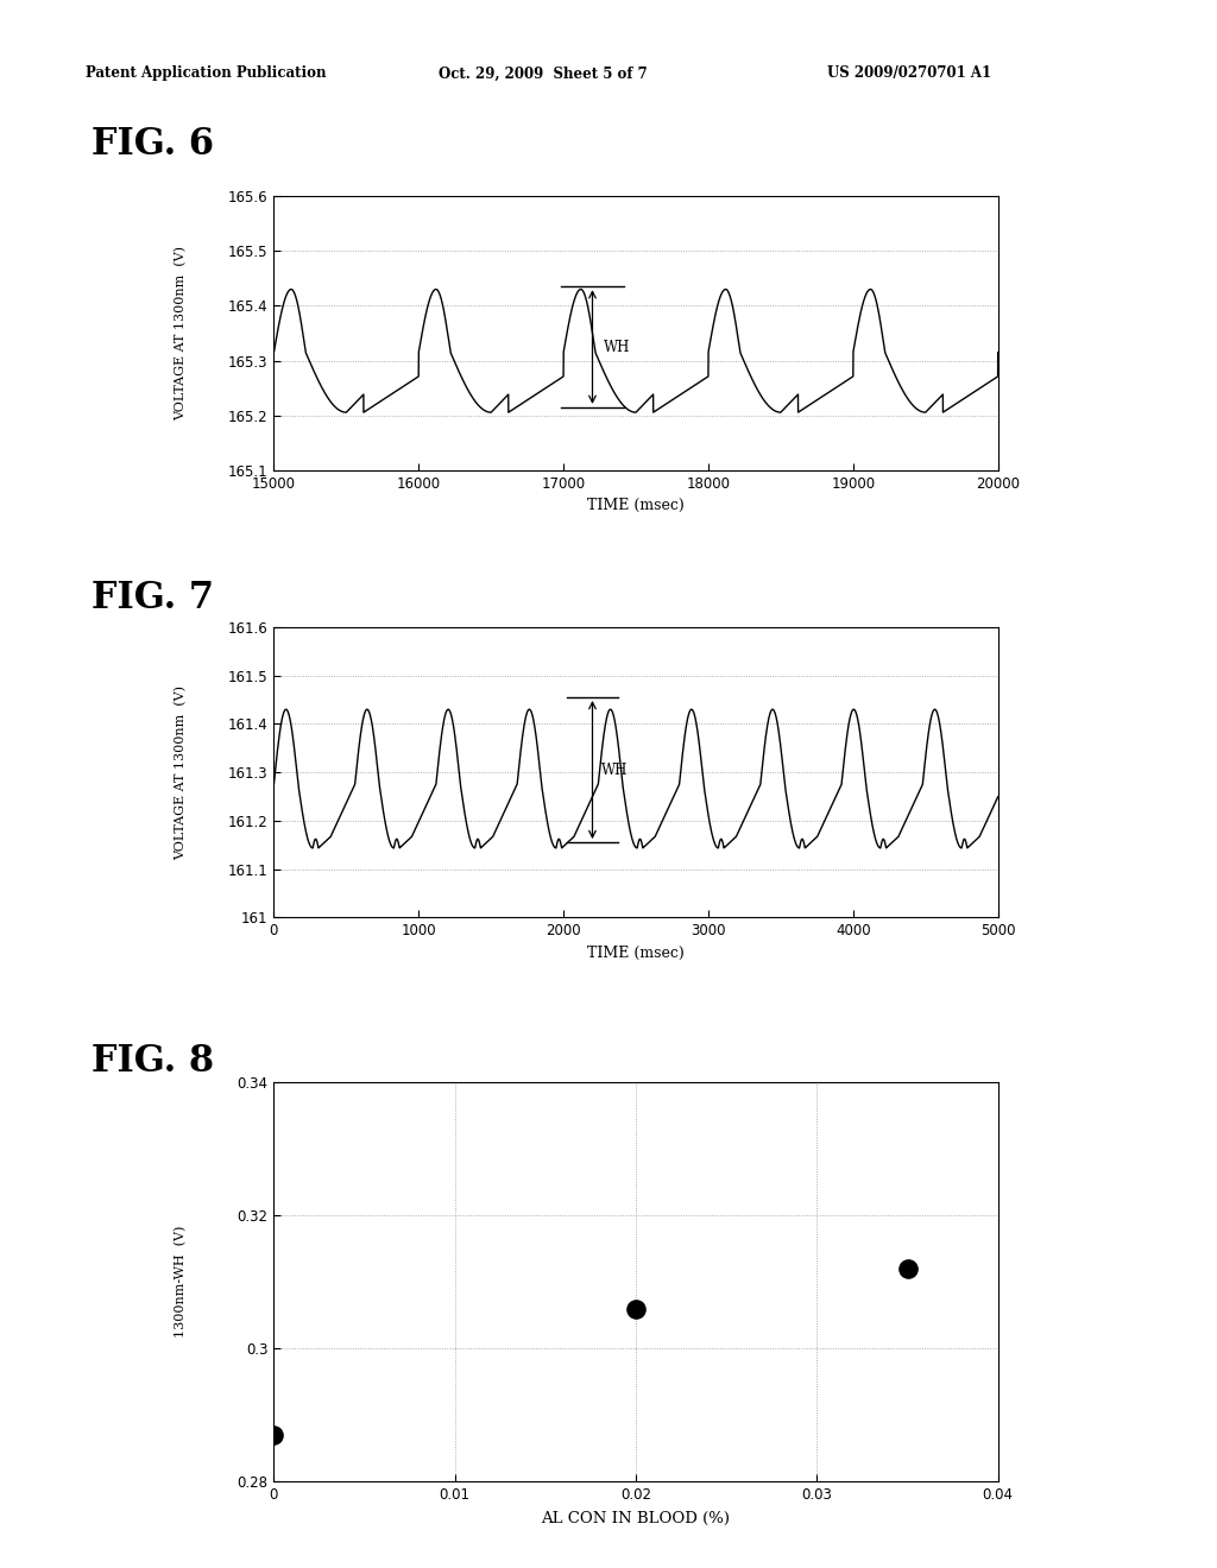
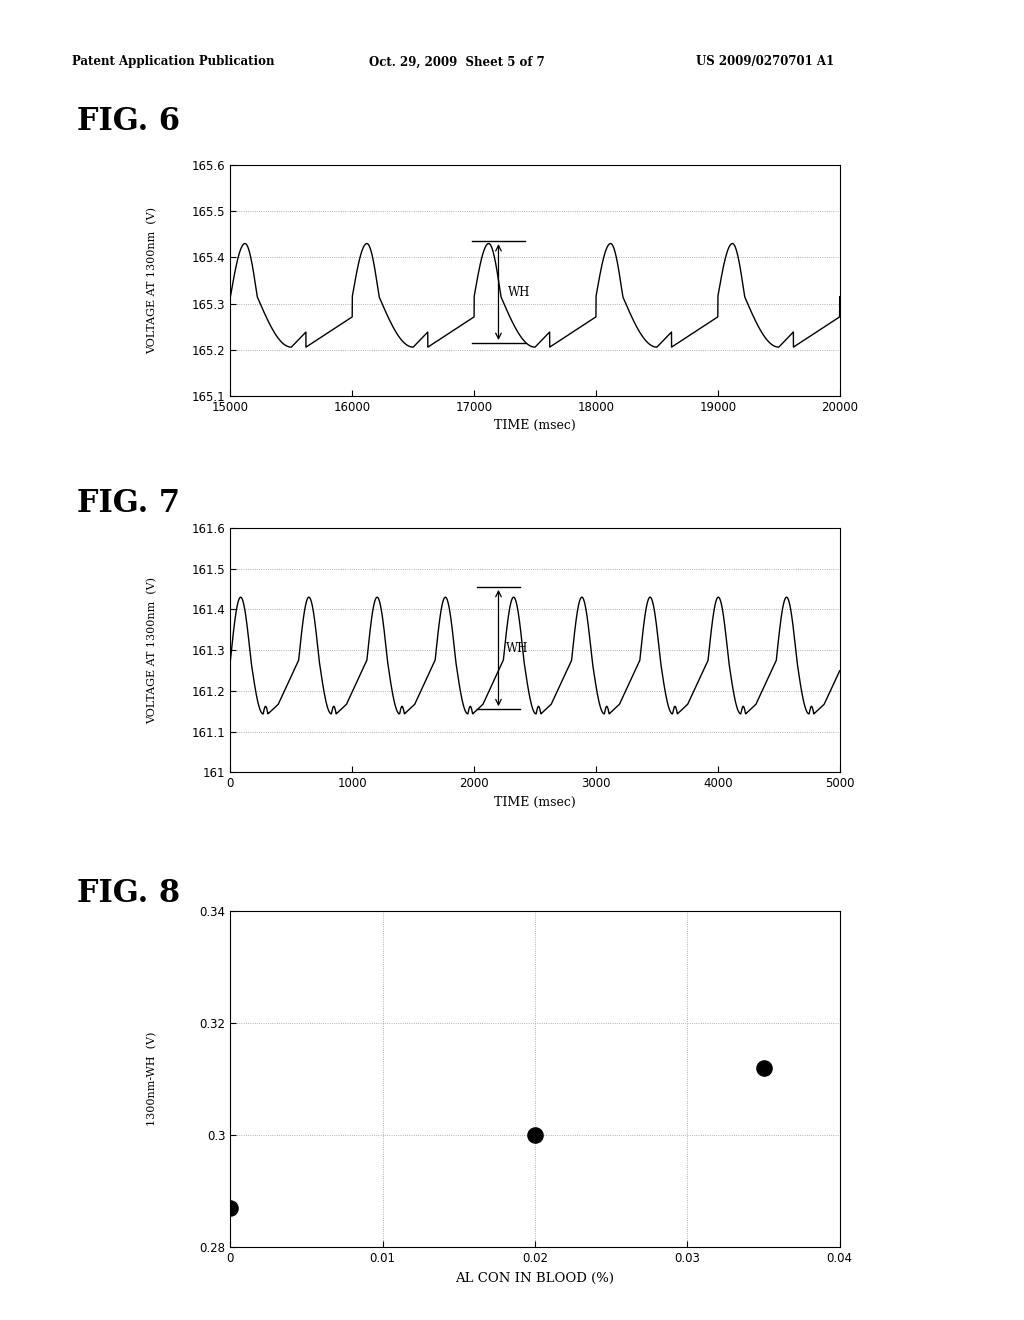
0.02: 0.306 -> 0.300
